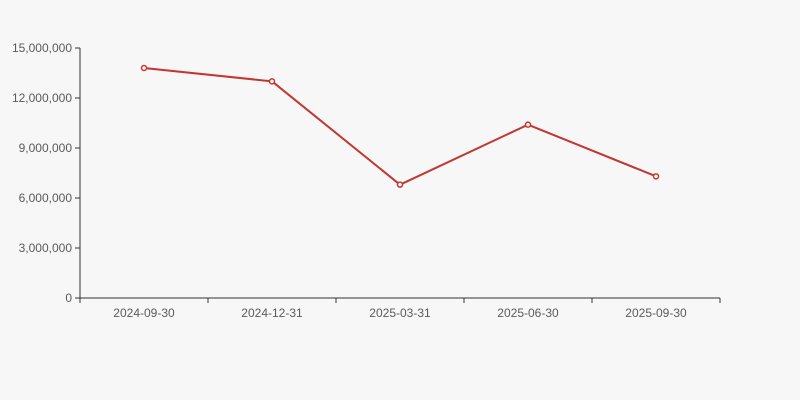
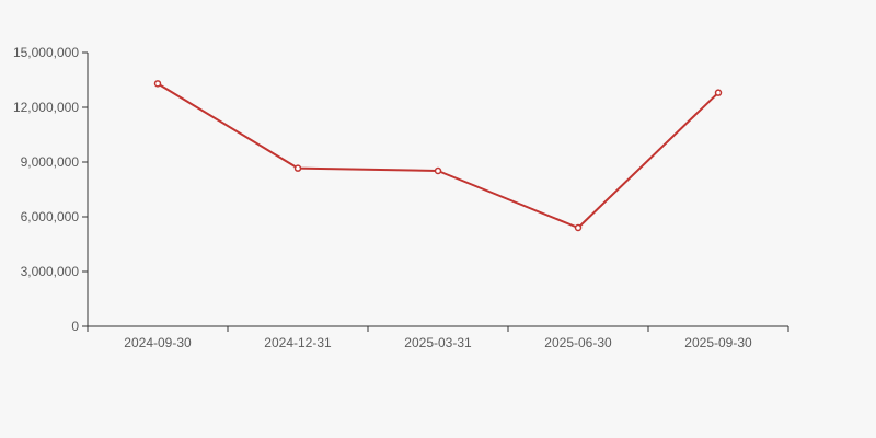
2024-09-30: 13800000 -> 13300000
2024-12-31: 13000000 -> 8700000
2025-03-31: 6800000 -> 8500000
2025-06-30: 10400000 -> 5400000
2025-09-30: 7300000 -> 12800000
